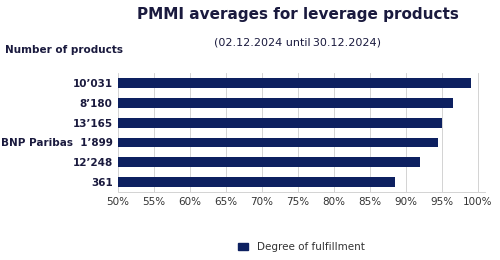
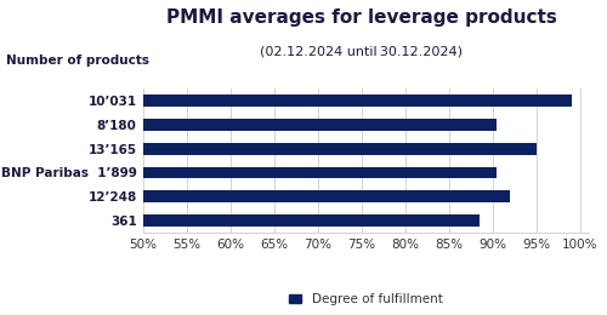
8’180: 96.5% -> 90.4%
BNP Paribas 1’899: 94.5% -> 90.4%
